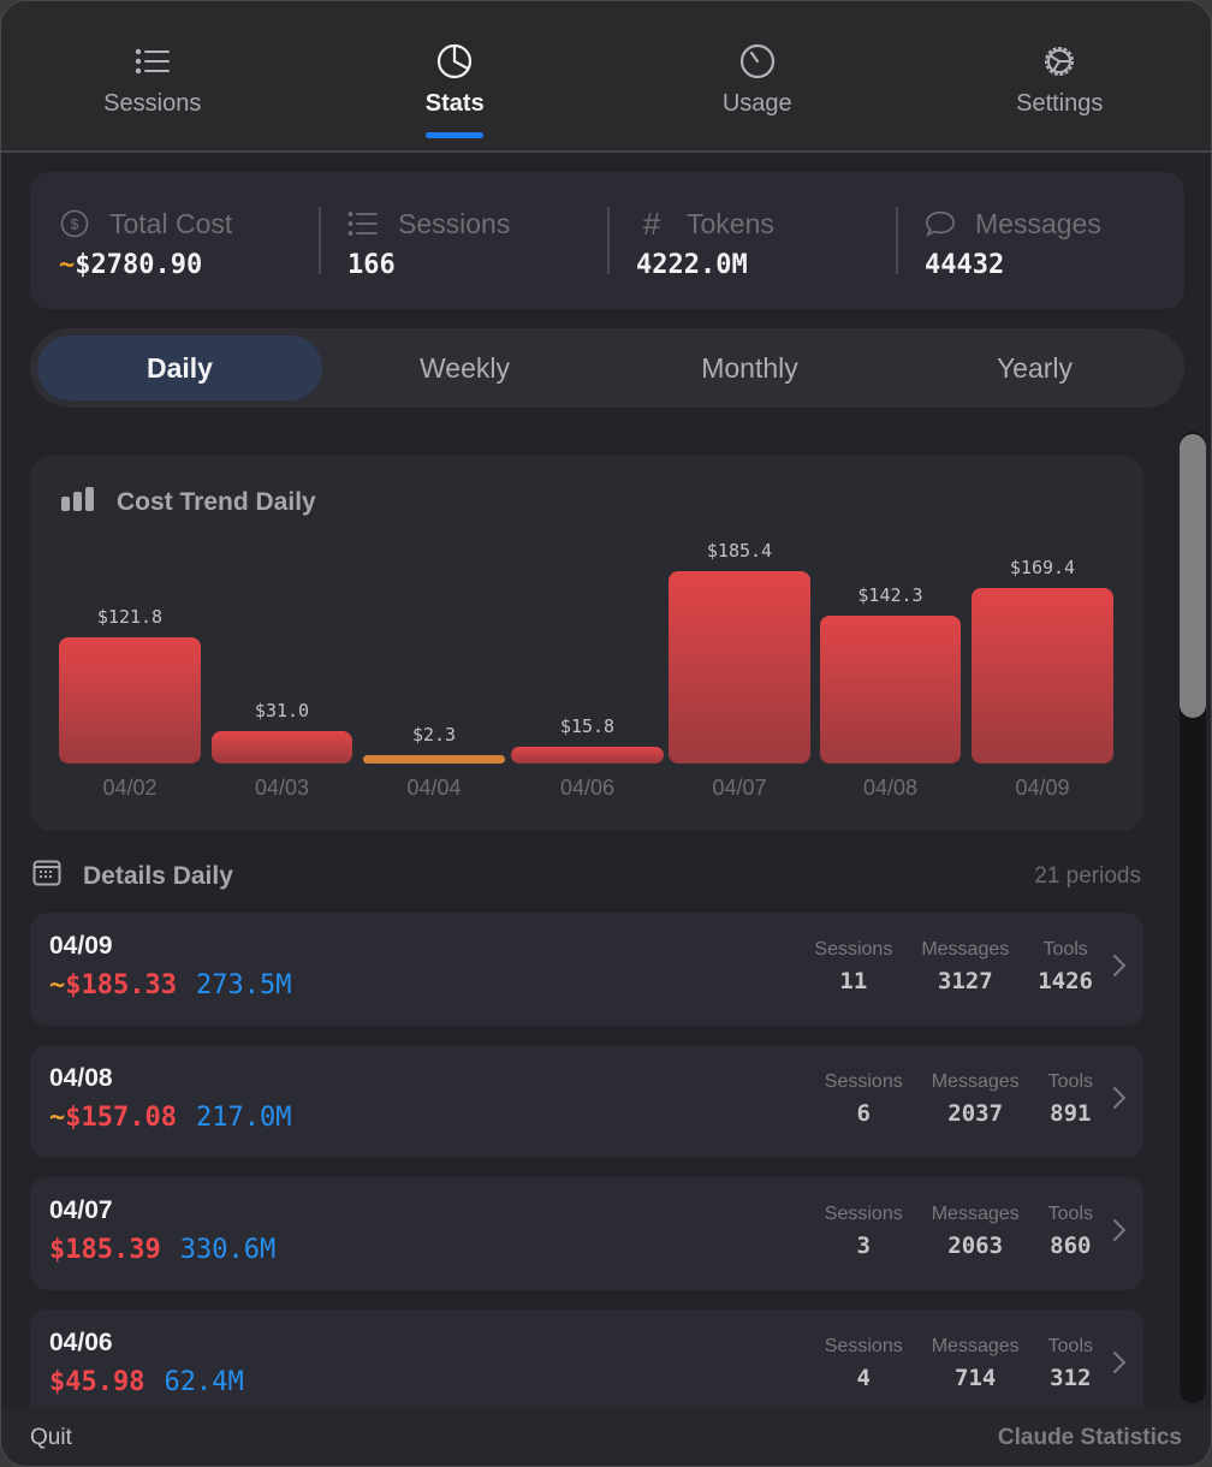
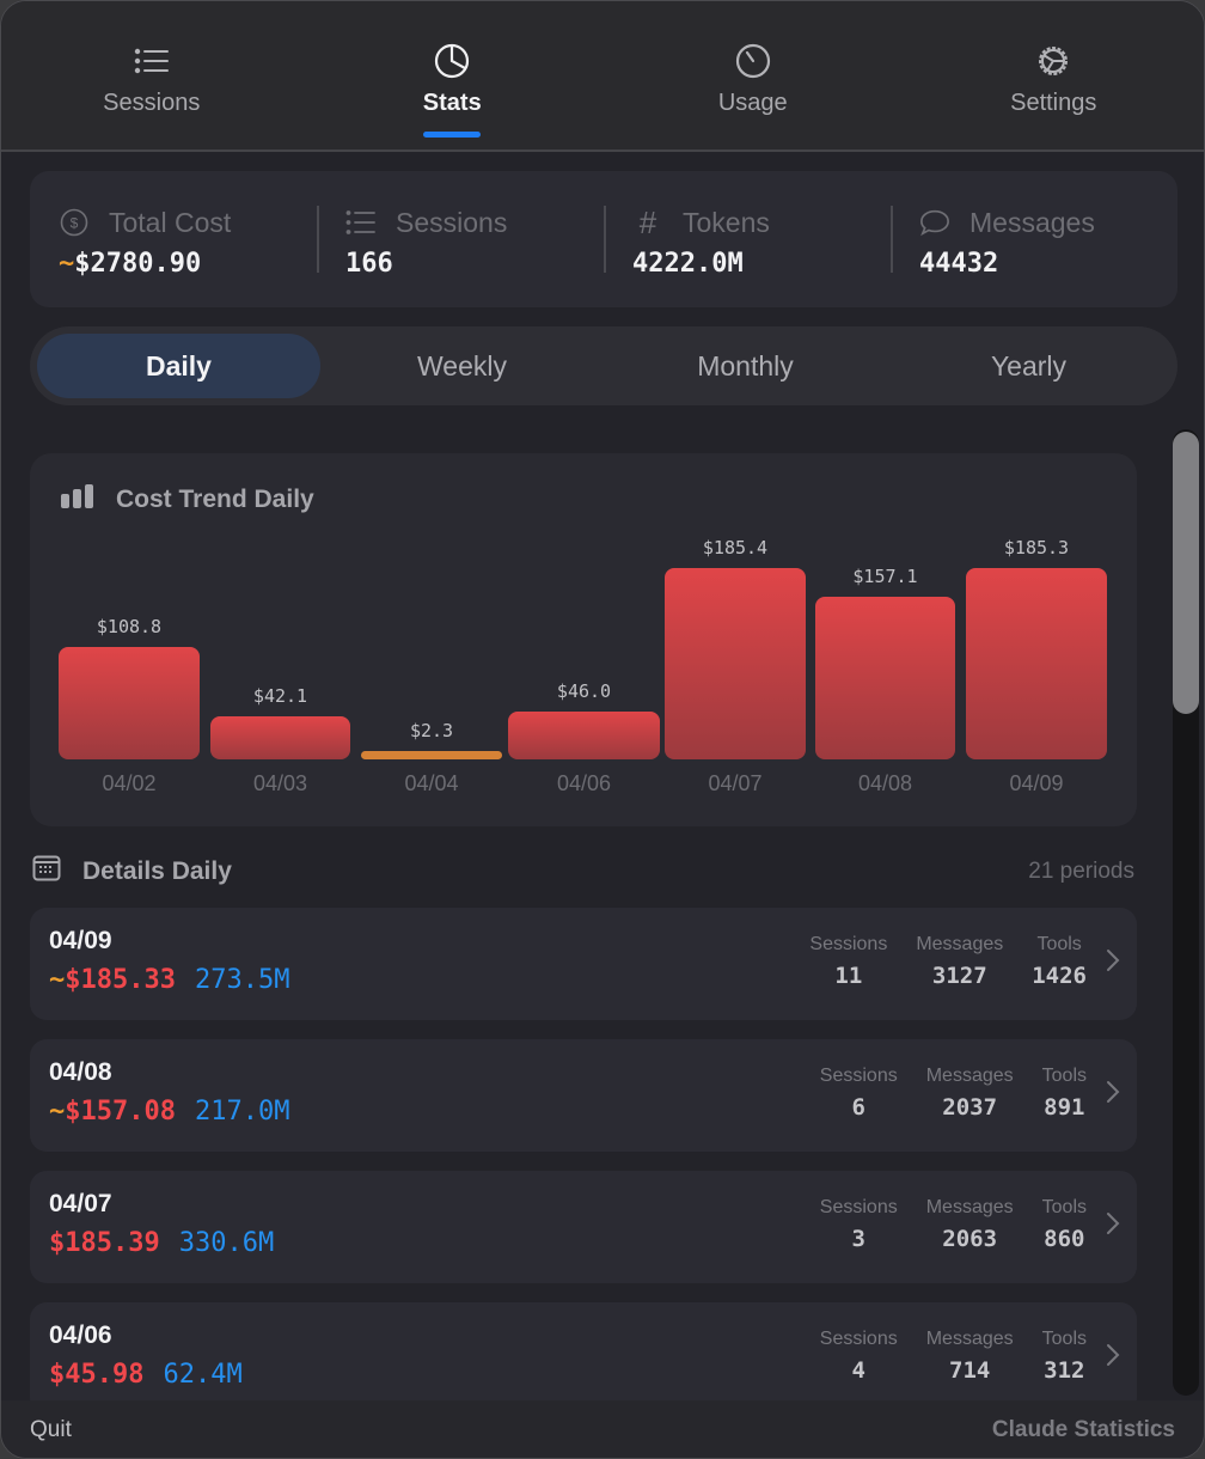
04/02: $121.8 -> $108.8
04/03: $31.0 -> $42.1
04/06: $15.8 -> $46.0
04/08: $142.3 -> $157.1
04/09: $169.4 -> $185.3
